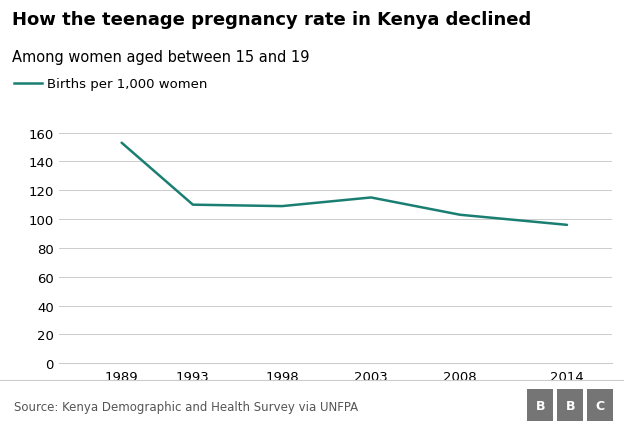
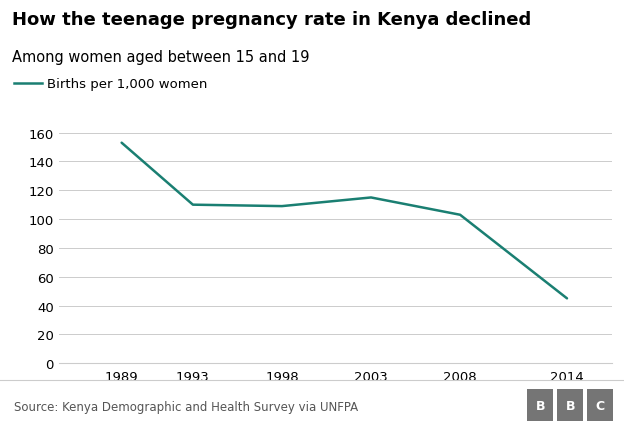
2014: 96 -> 45
